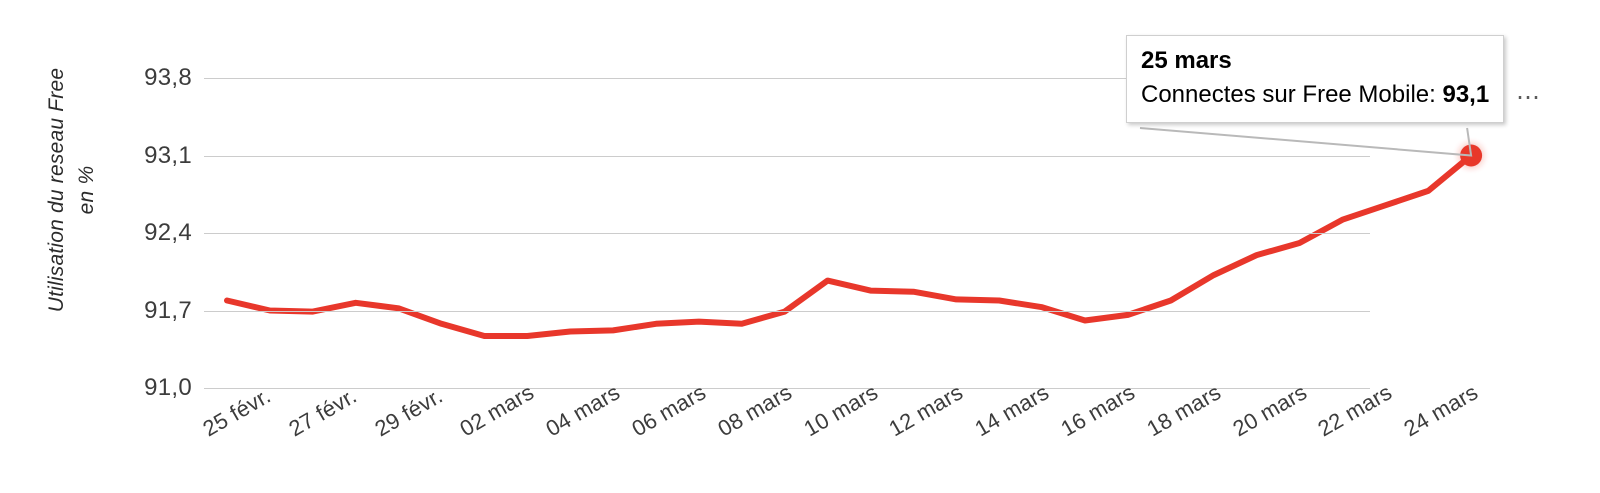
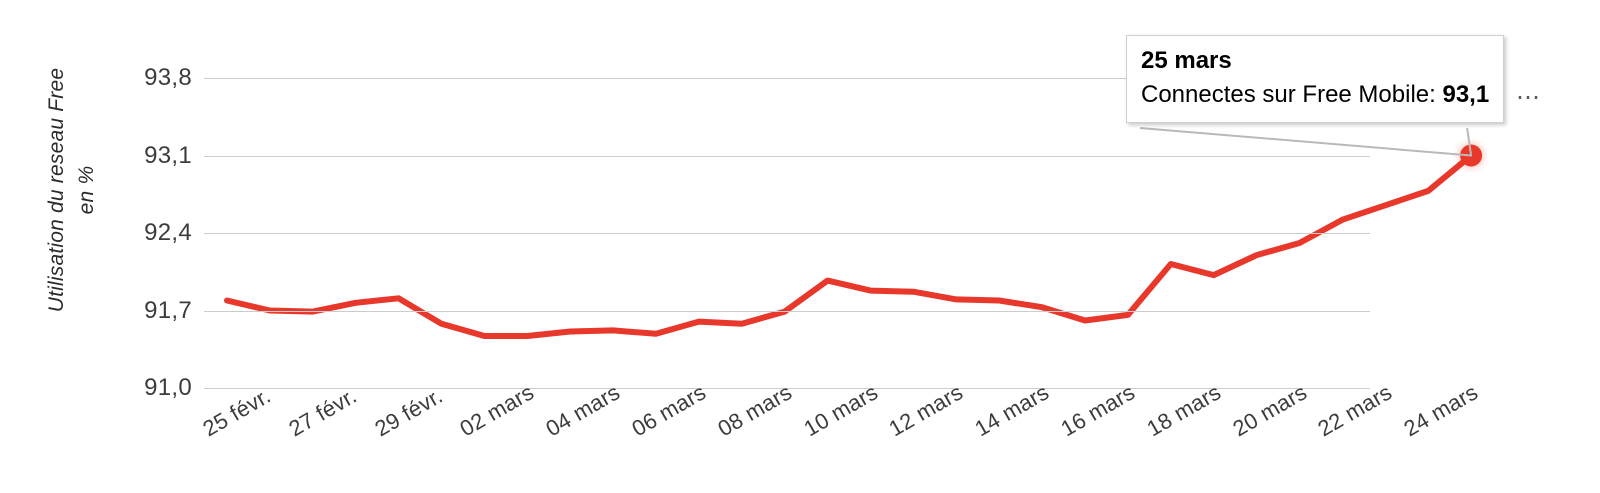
29 févr.: 91,72 -> 91,81
06 mars: 91,58 -> 91,49
18 mars: 91,79 -> 92,12
